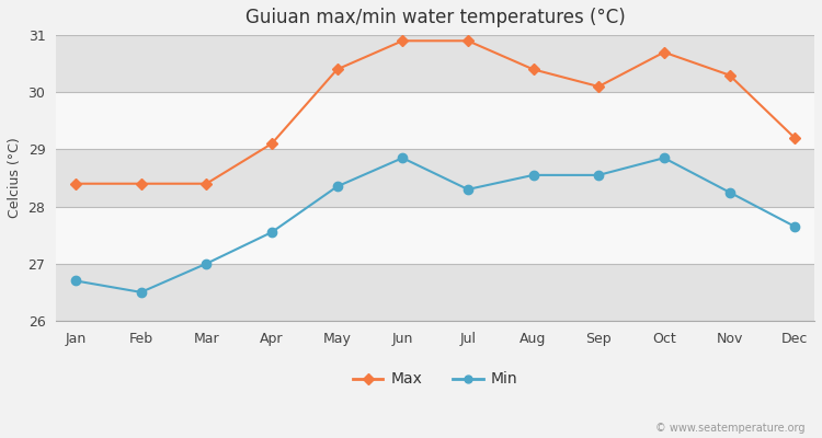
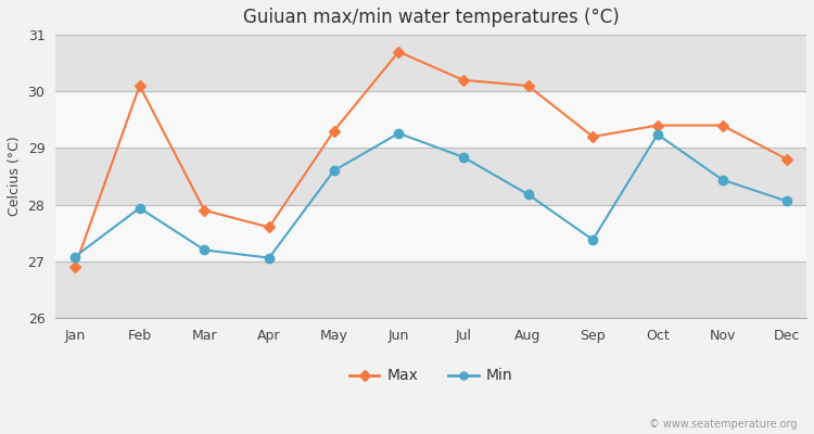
Max/Jan: 28.4 -> 26.9
Min/Jan: 26.70 -> 27.08
Max/Feb: 28.4 -> 30.1
Min/Feb: 26.50 -> 27.94
Max/Mar: 28.4 -> 27.9
Min/Mar: 27.00 -> 27.20
Max/Apr: 29.1 -> 27.6
Min/Apr: 27.55 -> 27.06
Max/May: 30.4 -> 29.3
Min/May: 28.35 -> 28.60
Max/Jun: 30.9 -> 30.7
Min/Jun: 28.85 -> 29.26
Max/Jul: 30.9 -> 30.2
Min/Jul: 28.30 -> 28.84
Max/Aug: 30.4 -> 30.1
Min/Aug: 28.55 -> 28.18
Max/Sep: 30.1 -> 29.2
Min/Sep: 28.55 -> 27.38
Max/Oct: 30.7 -> 29.4
Min/Oct: 28.85 -> 29.24
Max/Nov: 30.3 -> 29.4
Min/Nov: 28.25 -> 28.44
Max/Dec: 29.2 -> 28.8
Min/Dec: 27.65 -> 28.06
